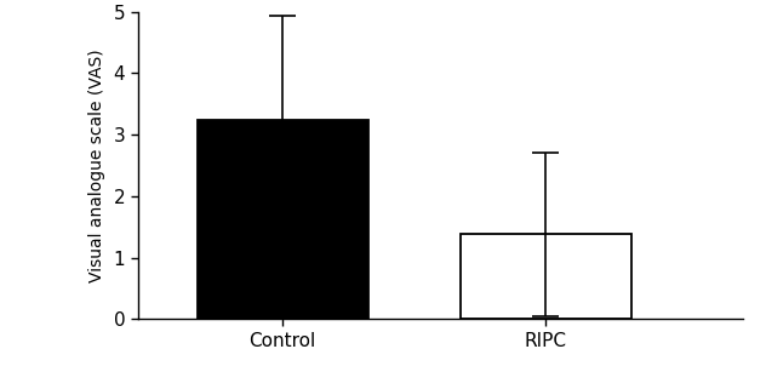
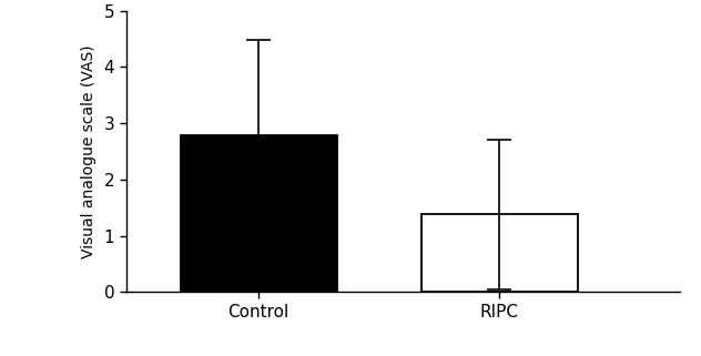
Control: 3.24 -> 2.78
